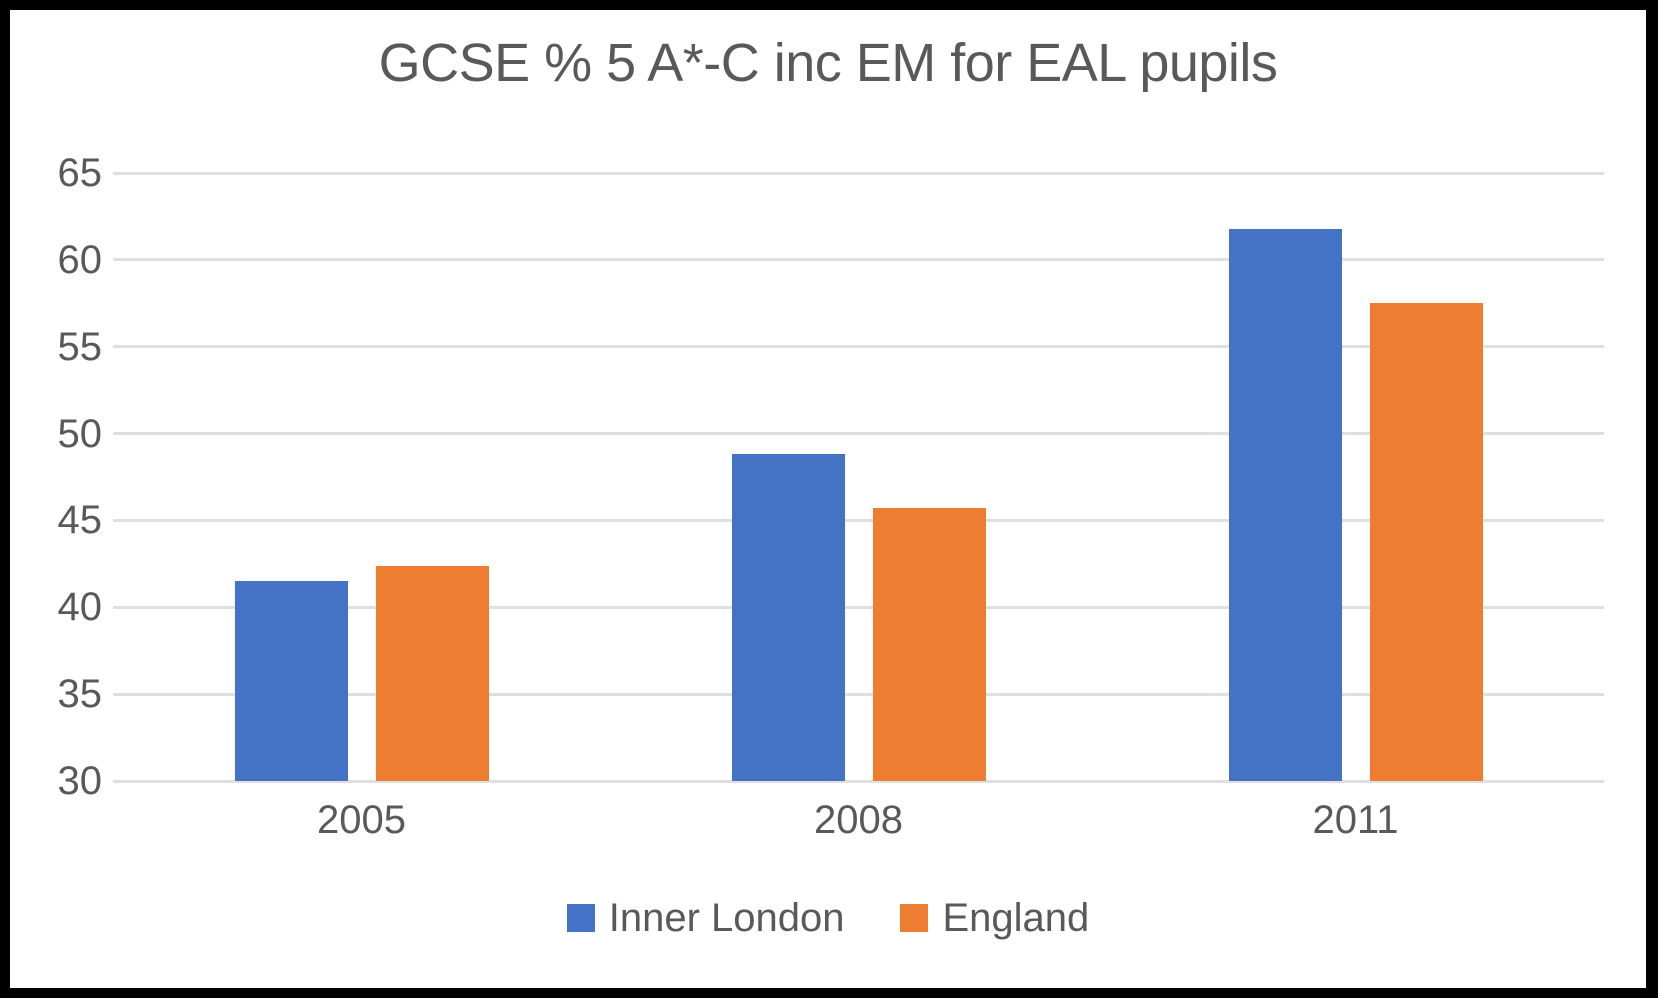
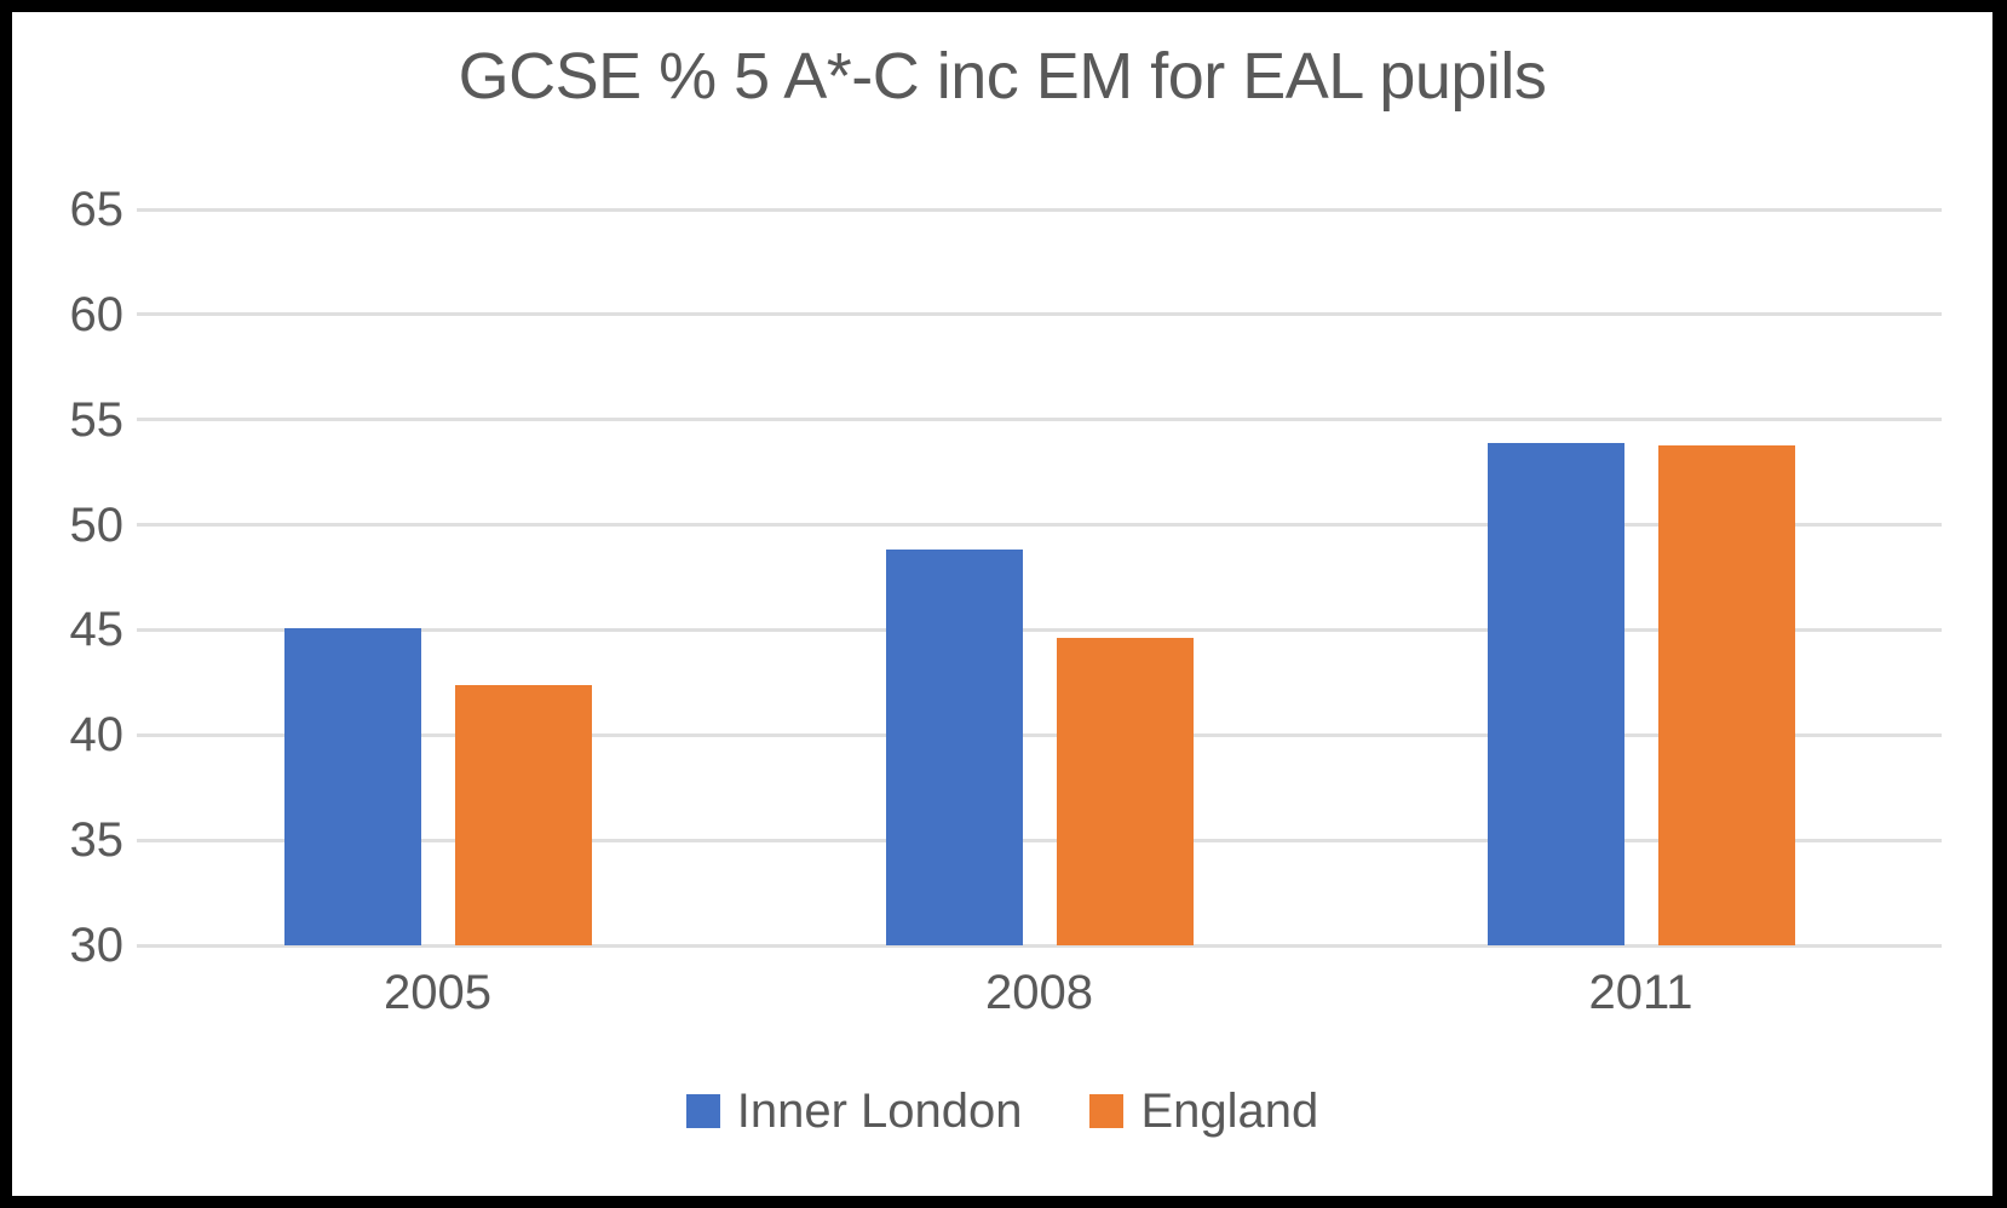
Inner London/2005: 41.5 -> 45.1
England/2008: 45.7 -> 44.6
Inner London/2011: 61.8 -> 53.9
England/2011: 57.5 -> 53.8
